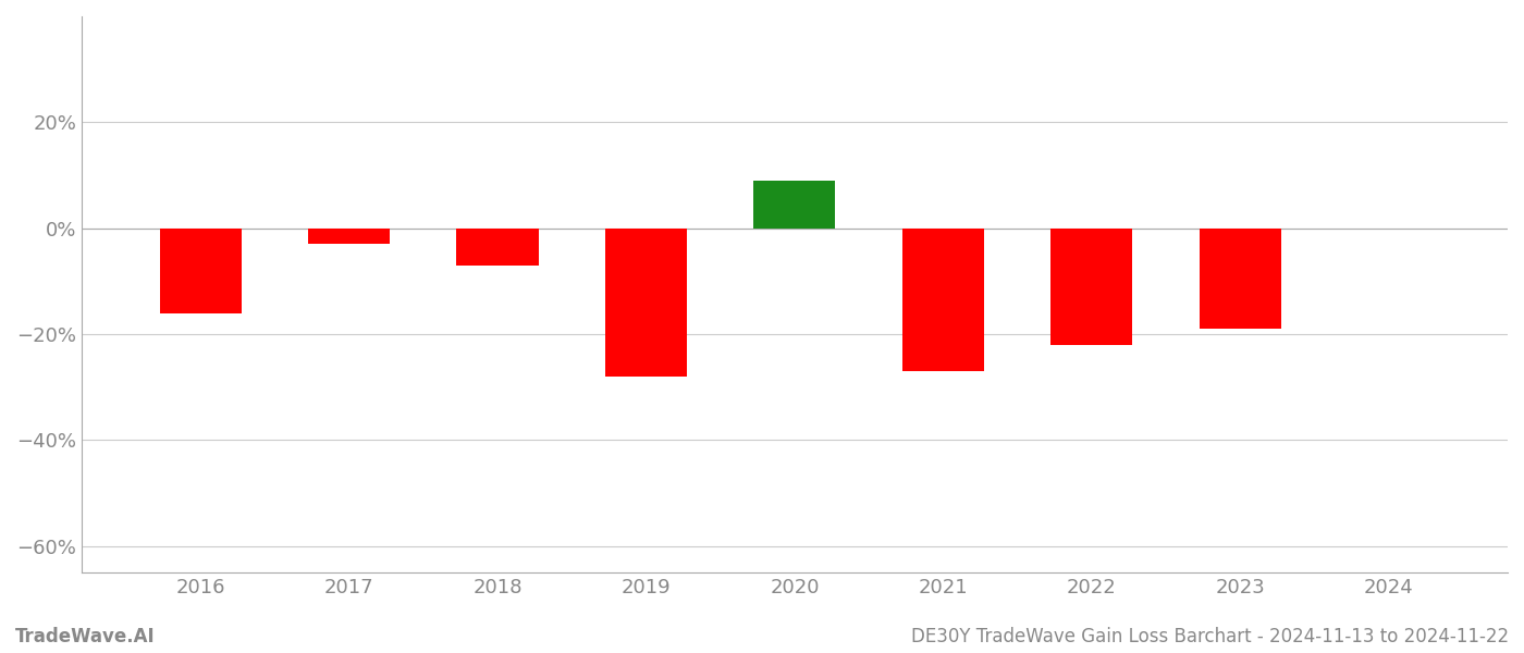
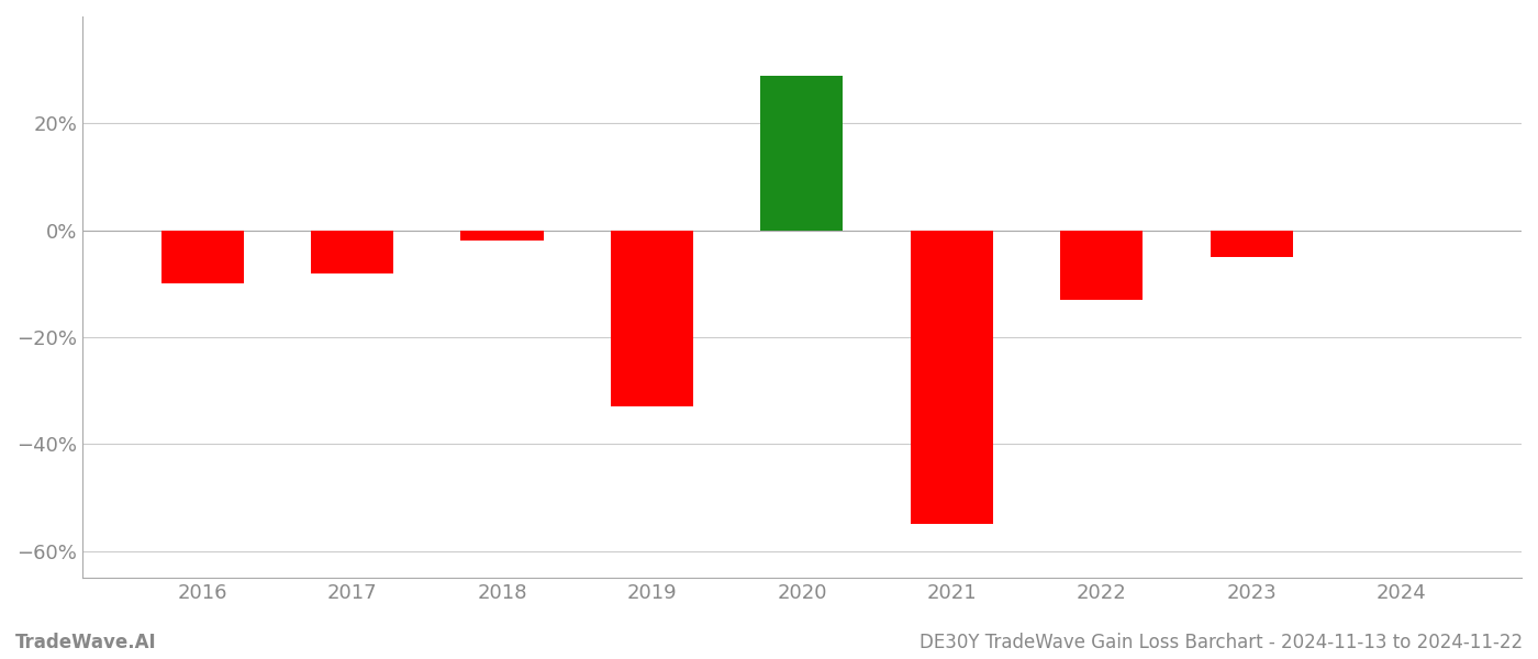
2016: -16% -> -10%
2017: -3% -> -8%
2018: -7% -> -2%
2019: -28% -> -33%
2020: 9% -> 29%
2021: -27% -> -55%
2022: -22% -> -13%
2023: -19% -> -5%
